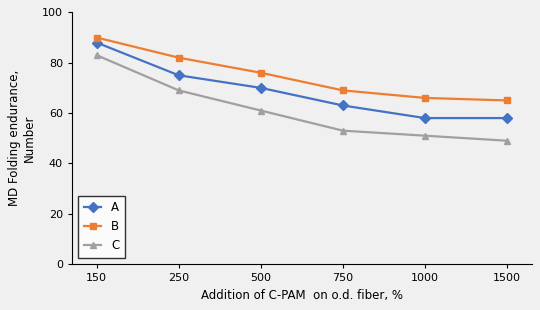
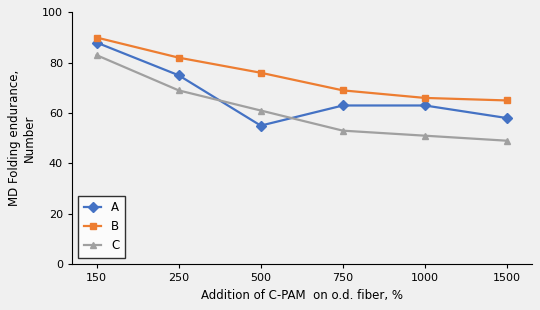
A/500: 70 -> 55
A/1000: 58 -> 63
